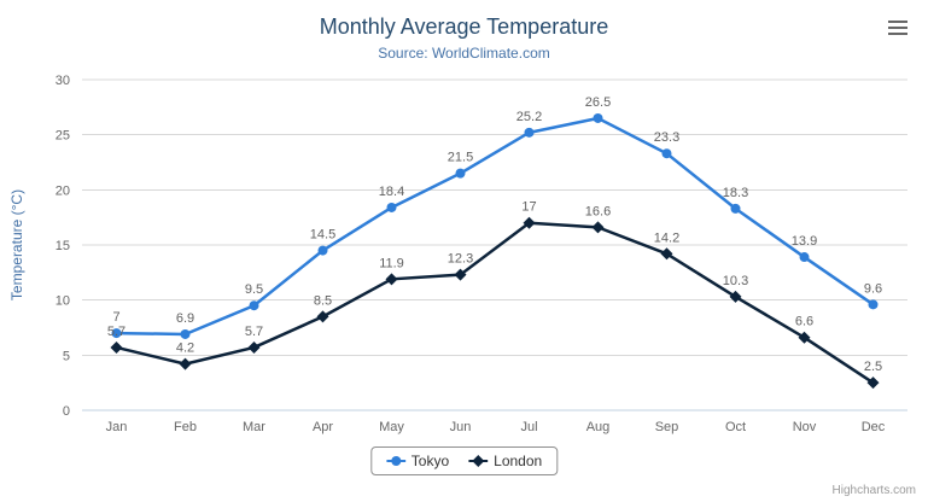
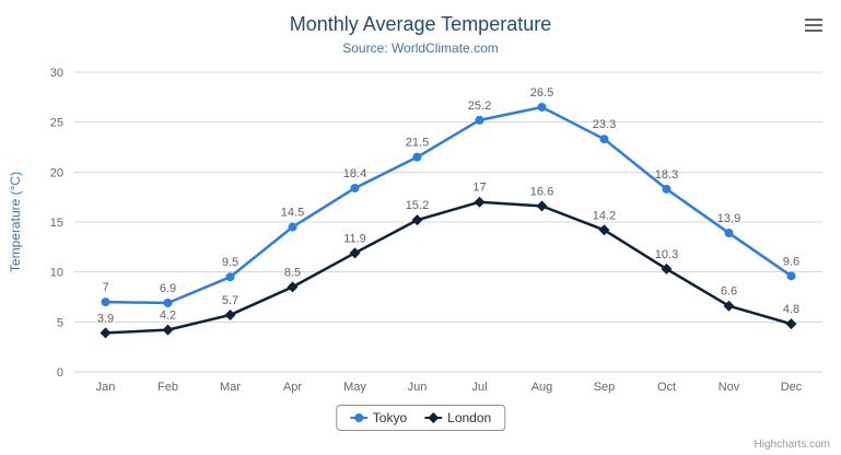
London/Jan: 5.7 -> 3.9
London/Jun: 12.3 -> 15.2
London/Dec: 2.5 -> 4.8
